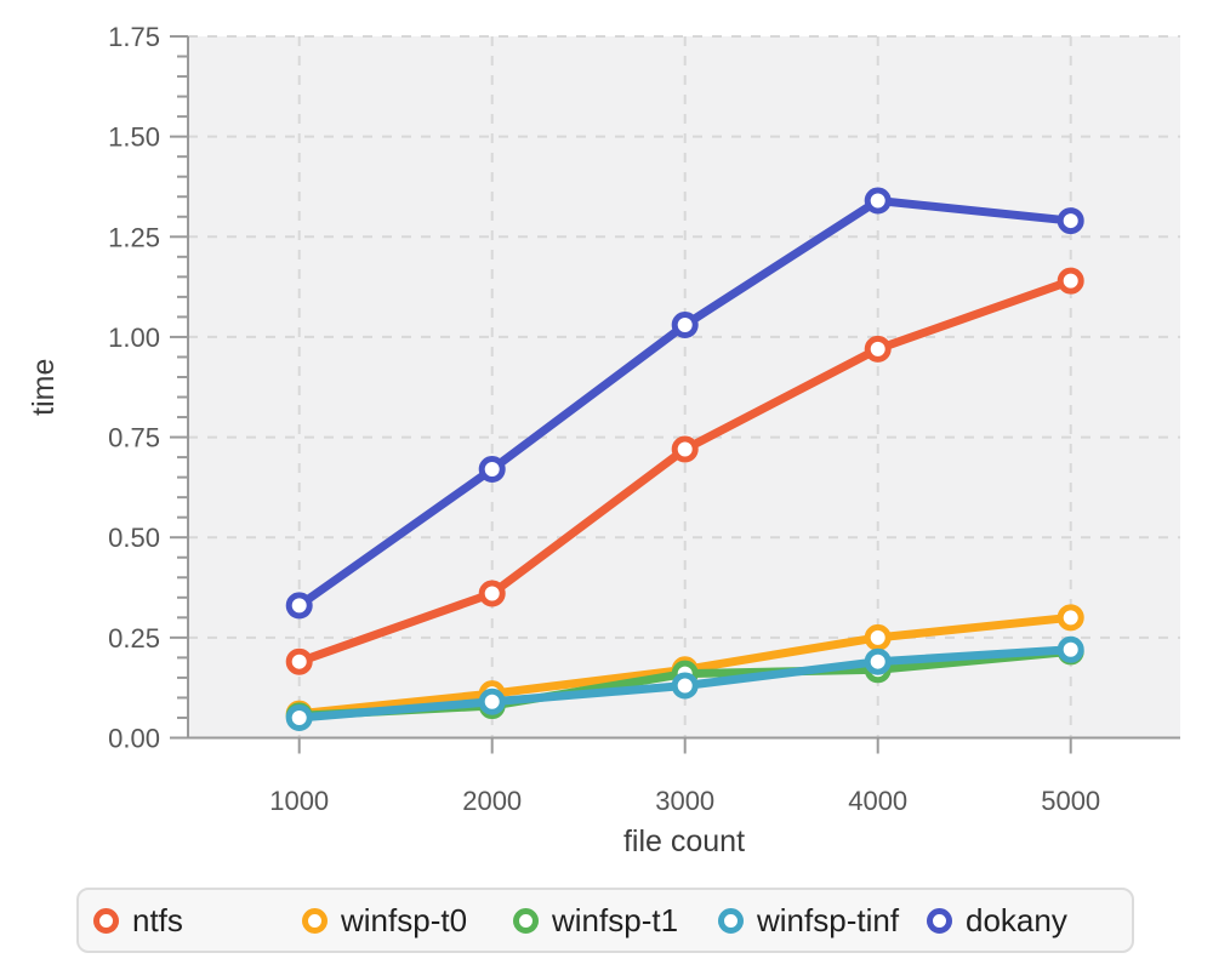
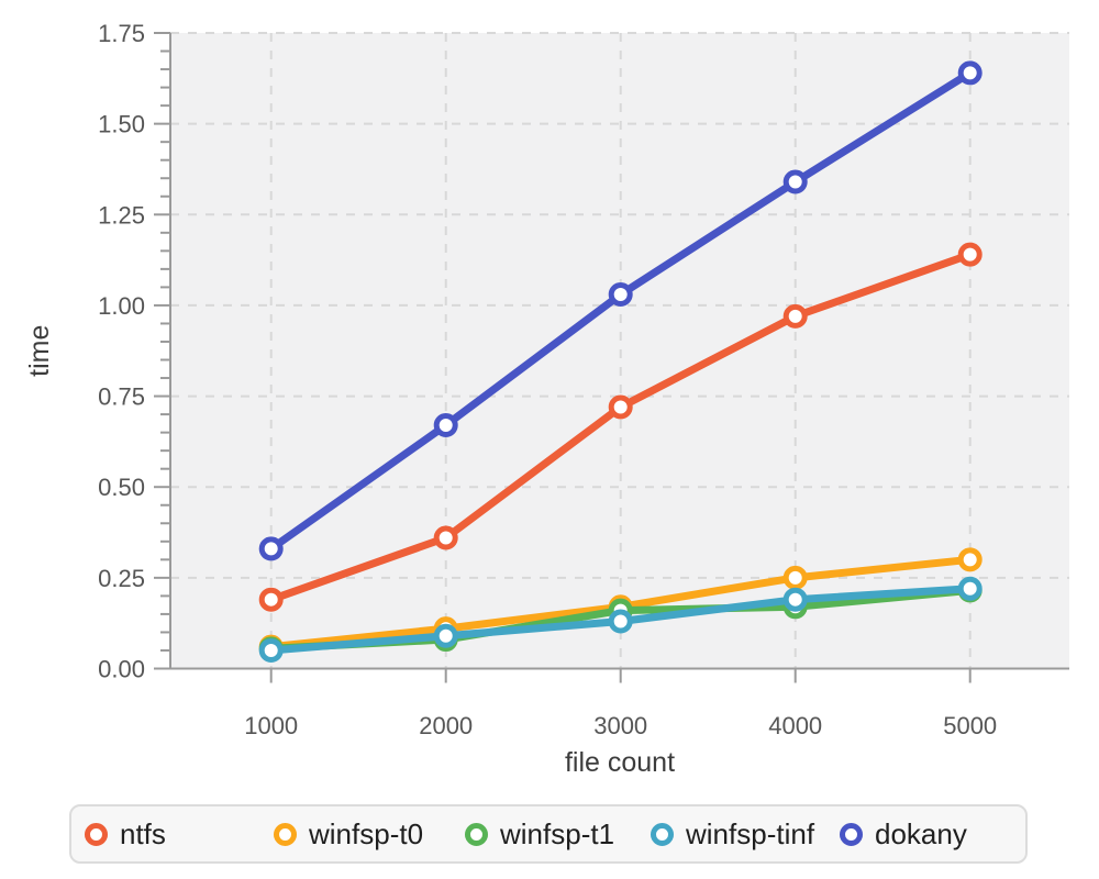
dokany/5000: 1.29 -> 1.64
